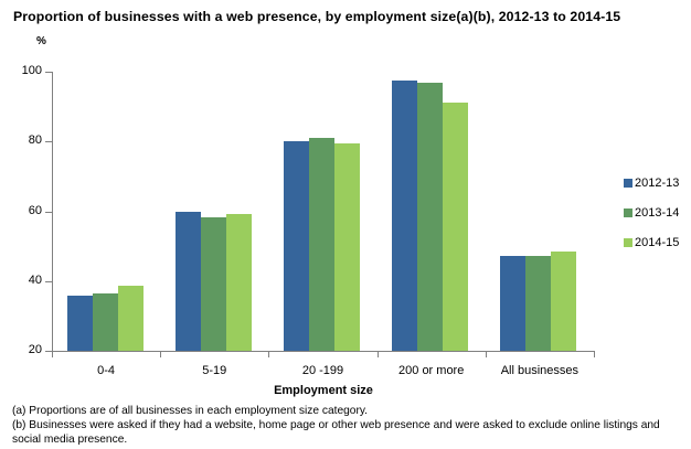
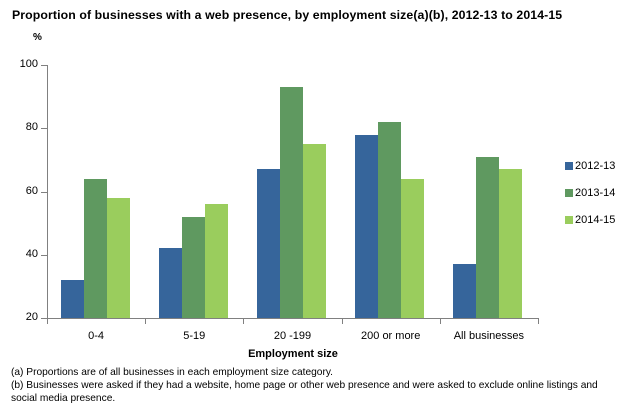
2012-13/0-4: 36 -> 32
2013-14/0-4: 37 -> 64
2014-15/0-4: 39 -> 58
2012-13/5-19: 60 -> 42
2013-14/5-19: 58 -> 52
2014-15/5-19: 59 -> 56
2012-13/20 -199: 80 -> 67
2013-14/20 -199: 81 -> 93
2014-15/20 -199: 79 -> 75
2012-13/200 or more: 98 -> 78
2013-14/200 or more: 97 -> 82
2014-15/200 or more: 91 -> 64
2012-13/All businesses: 47 -> 37
2013-14/All businesses: 47 -> 71
2014-15/All businesses: 48 -> 67
